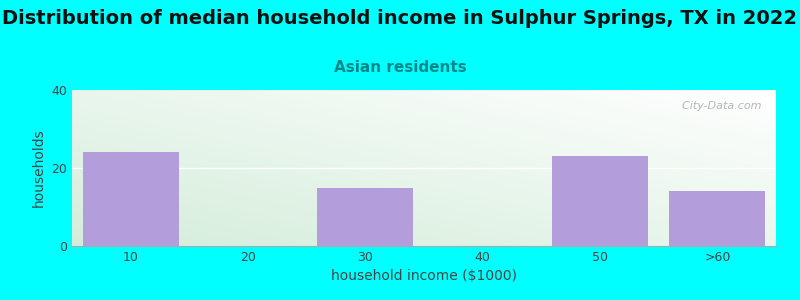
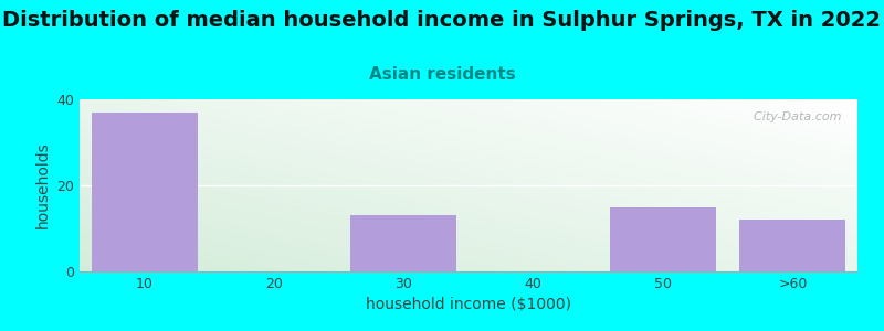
10: 24 -> 37
30: 15 -> 13
50: 23 -> 15
>60: 14 -> 12
